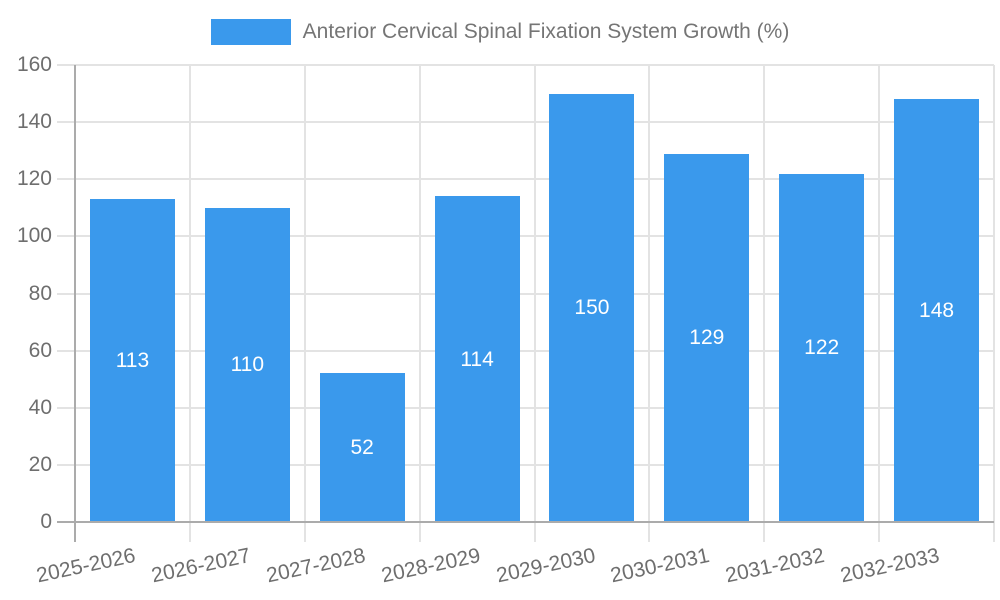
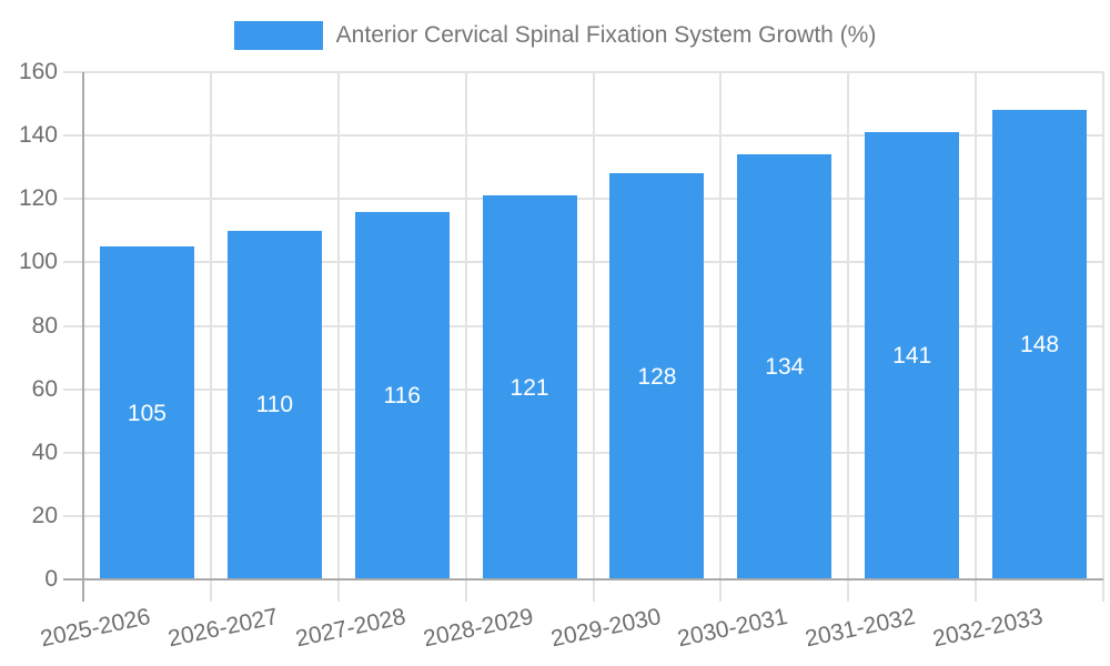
2025-2026: 113 -> 105
2027-2028: 52 -> 116
2028-2029: 114 -> 121
2029-2030: 150 -> 128
2030-2031: 129 -> 134
2031-2032: 122 -> 141
